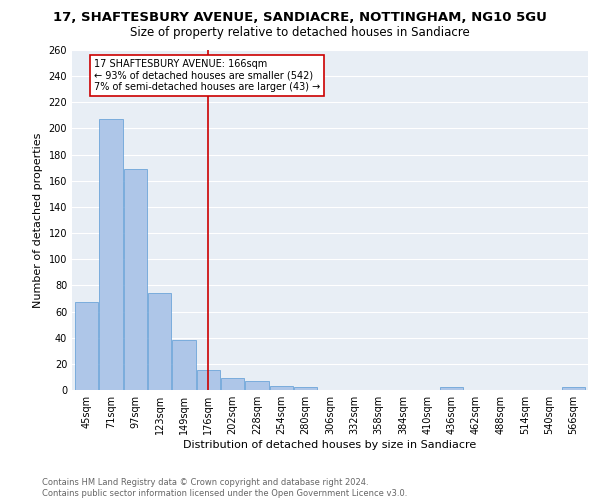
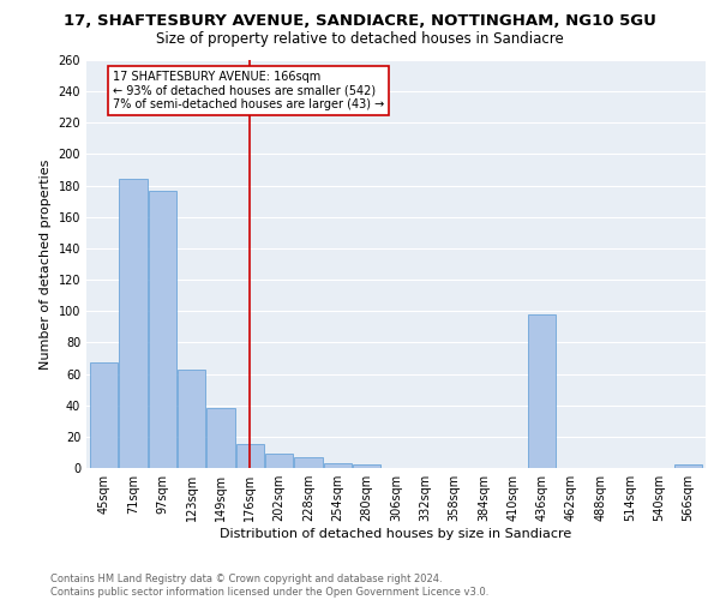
71sqm: 207 -> 184
97sqm: 169 -> 177
123sqm: 74 -> 63
436sqm: 2 -> 98
